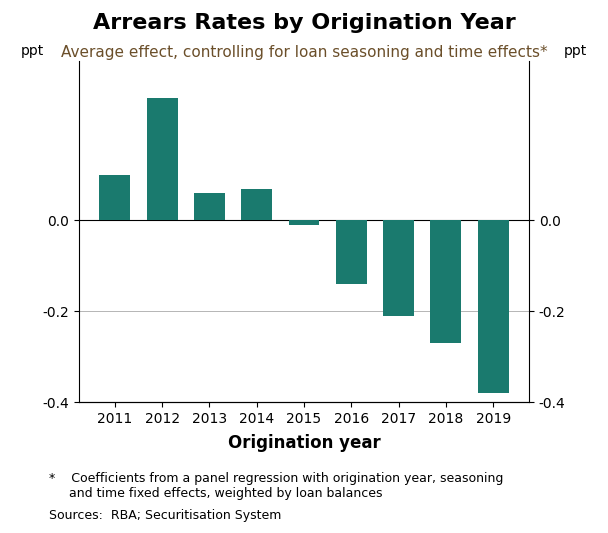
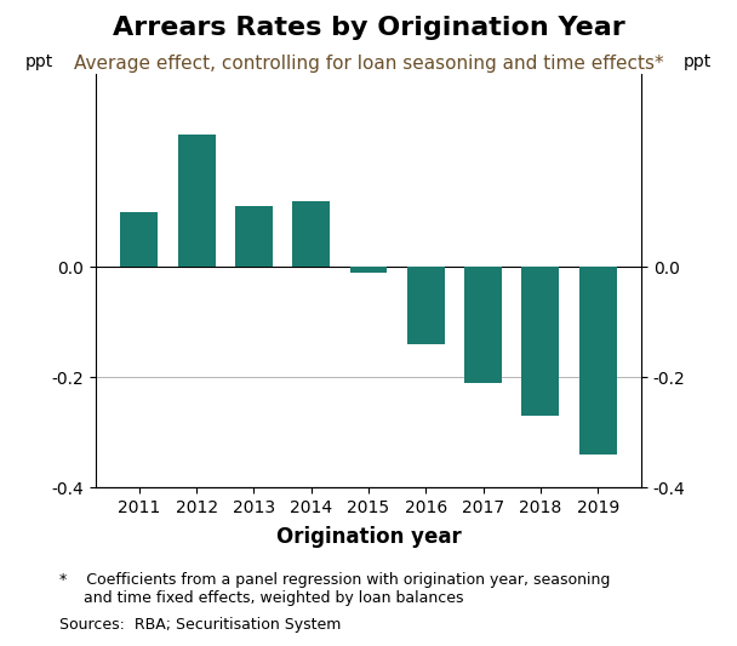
2012: 0.27 -> 0.24
2013: 0.06 -> 0.11
2014: 0.07 -> 0.12
2019: -0.38 -> -0.34
